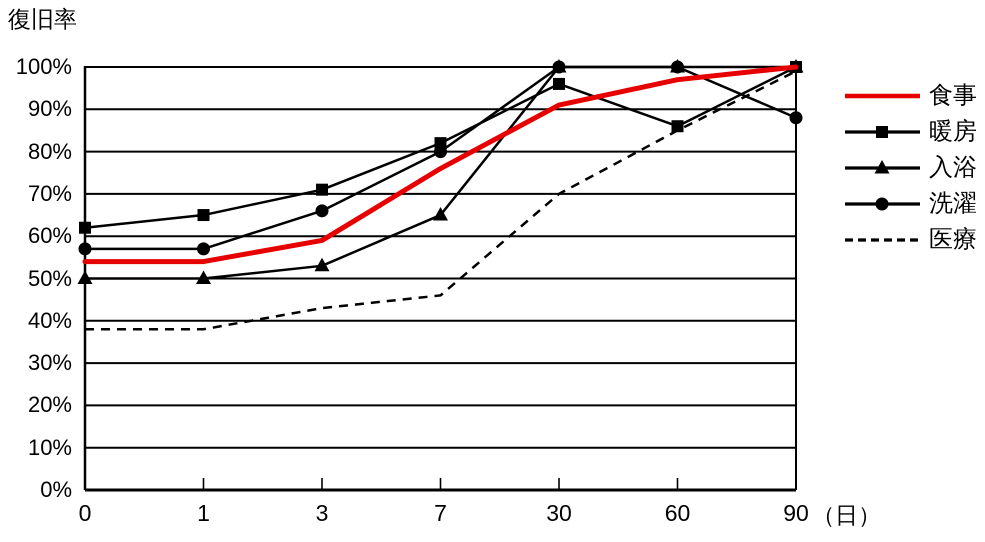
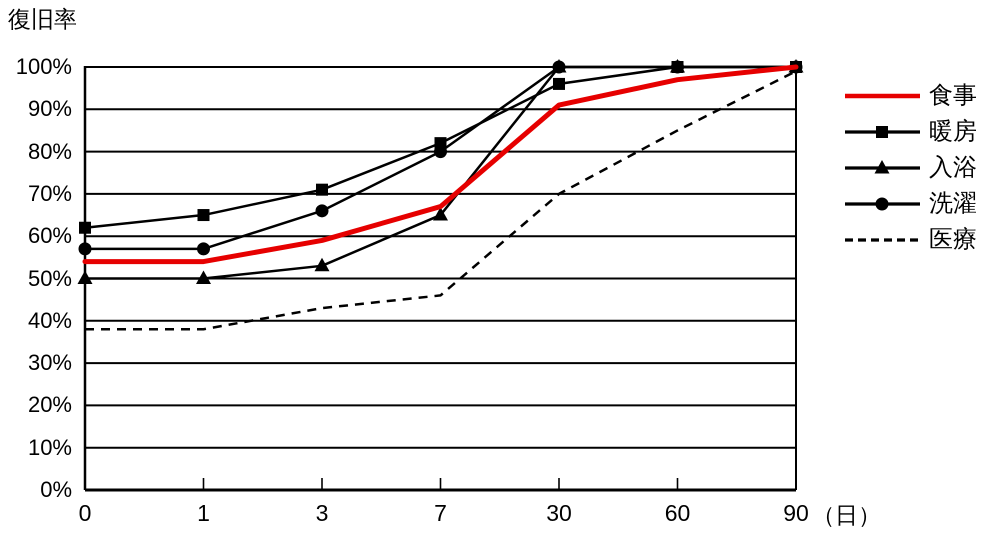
食事/7: 76% -> 67%
暖房/60: 86% -> 100%
洗濯/90: 88% -> 100%
